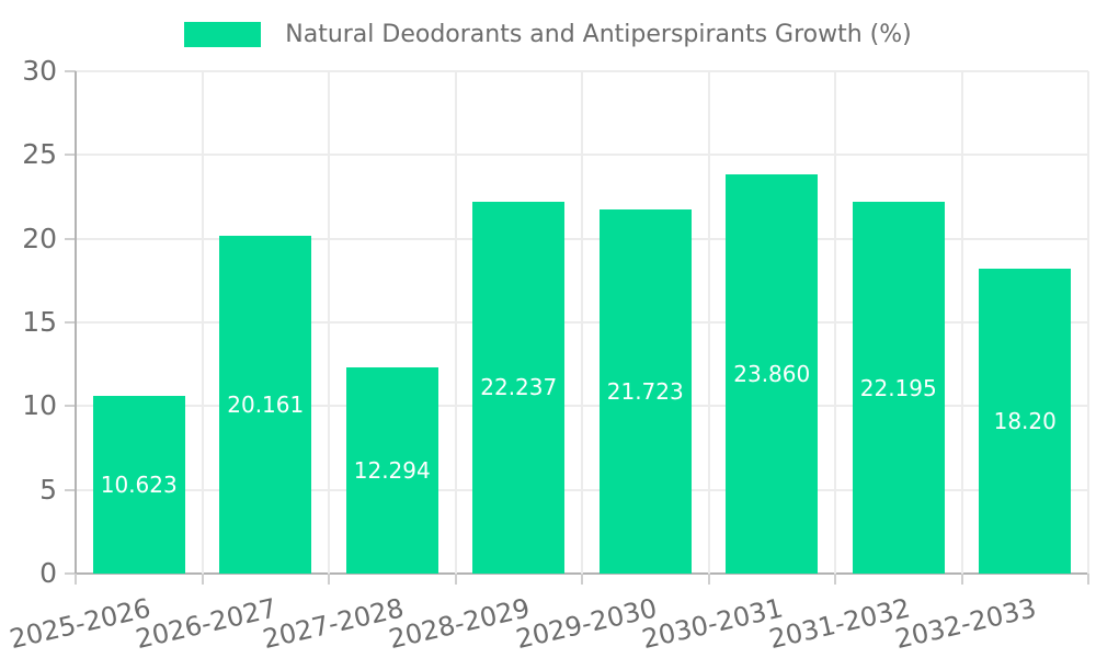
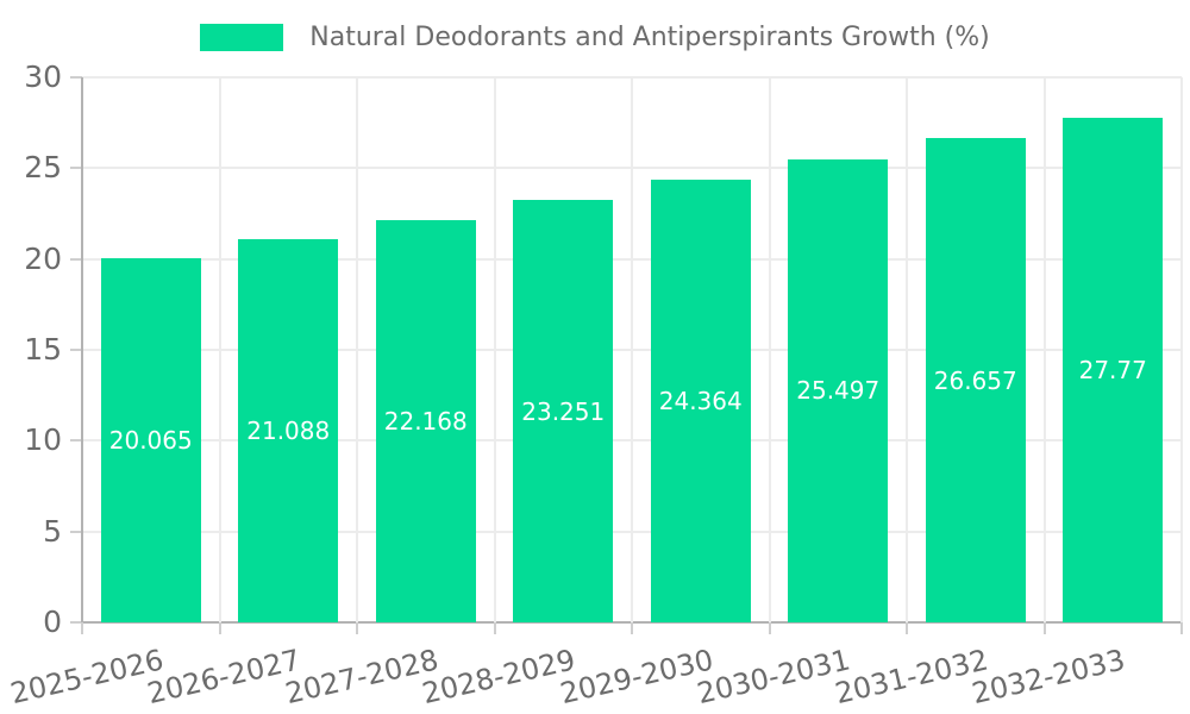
2025-2026: 10.623 -> 20.065
2026-2027: 20.161 -> 21.088
2027-2028: 12.294 -> 22.168
2028-2029: 22.237 -> 23.251
2029-2030: 21.723 -> 24.364
2030-2031: 23.860 -> 25.497
2031-2032: 22.195 -> 26.657
2032-2033: 18.20 -> 27.77
